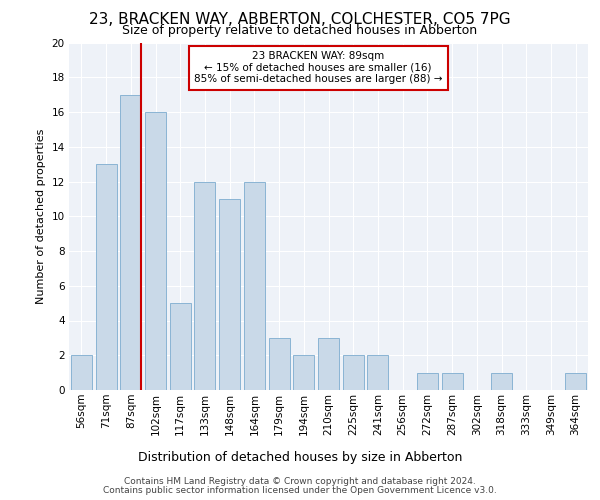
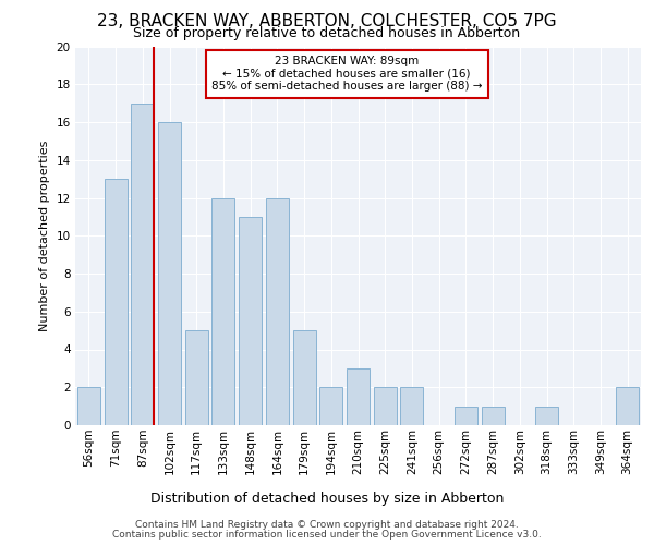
179sqm: 3 -> 5
364sqm: 1 -> 2
